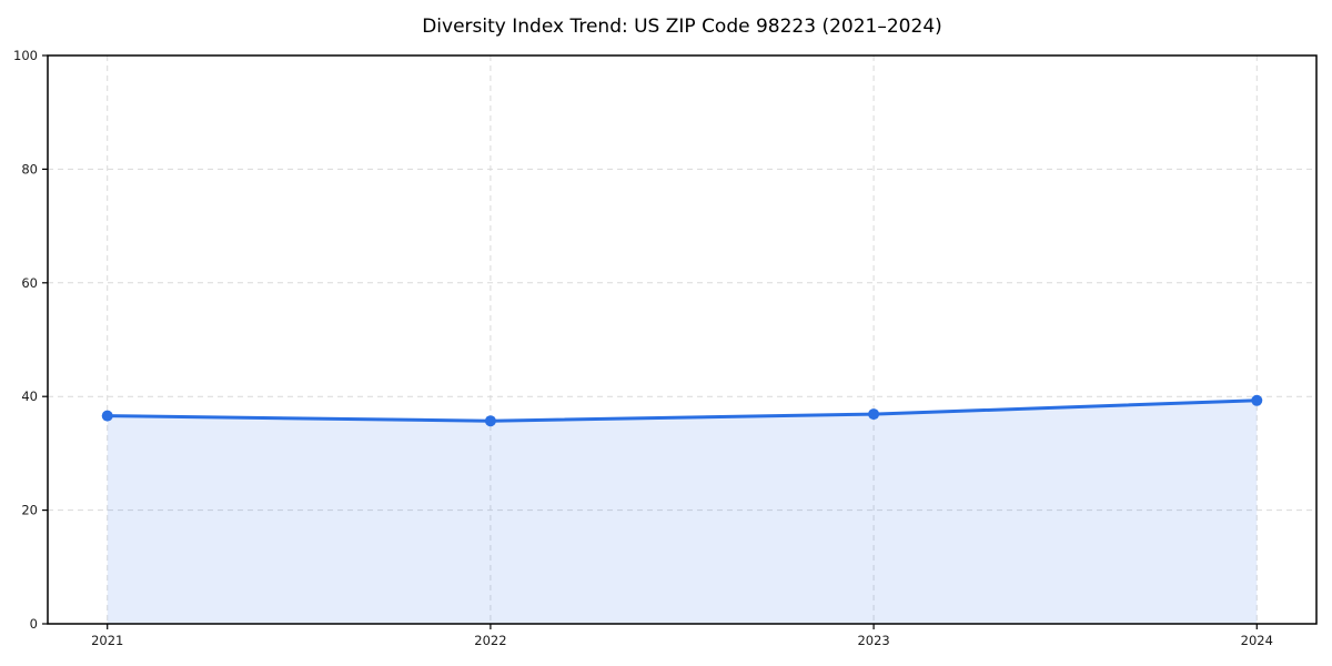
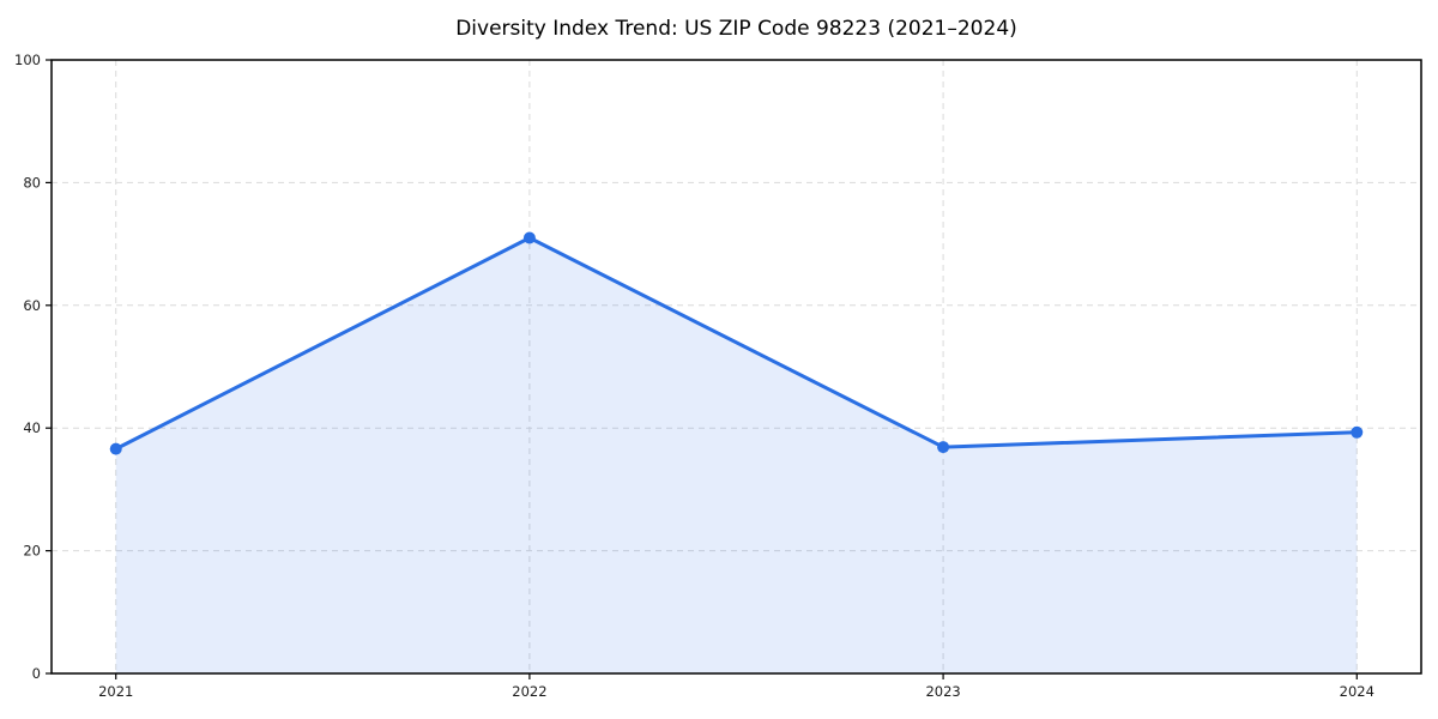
2022: 36 -> 71
